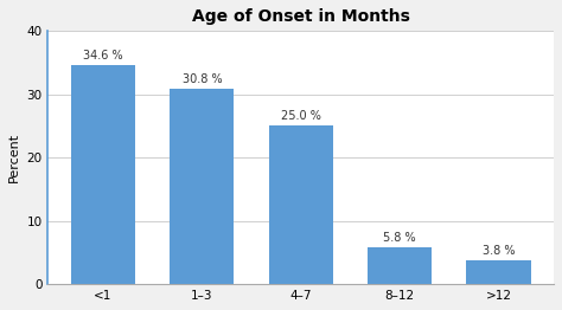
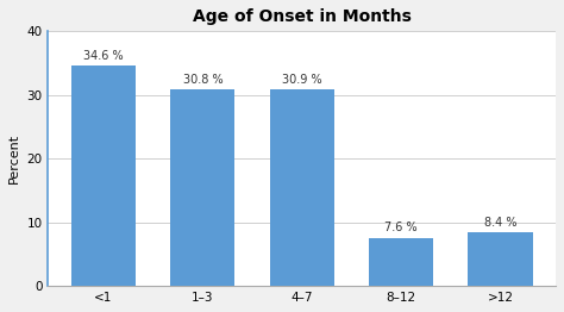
4–7: 25.0 -> 30.9
8–12: 5.8 -> 7.6
>12: 3.8 -> 8.4
